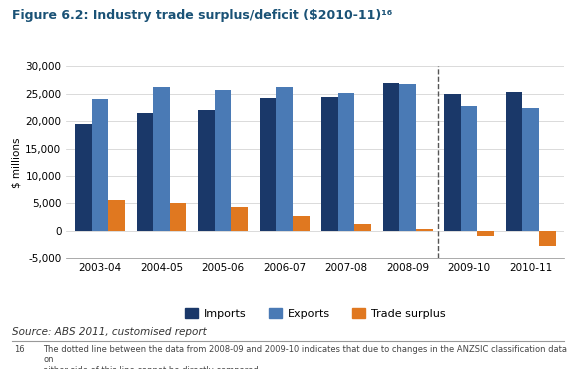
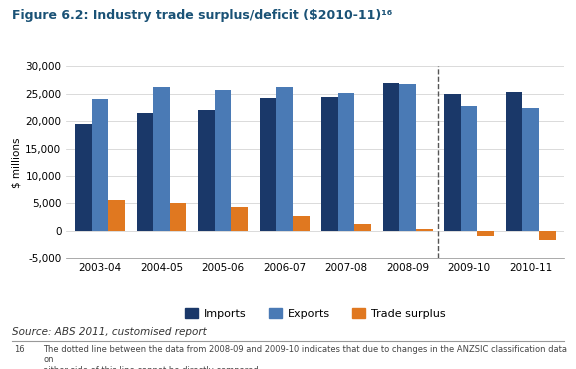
Trade surplus/2010-11: -2,800 -> -1,600
